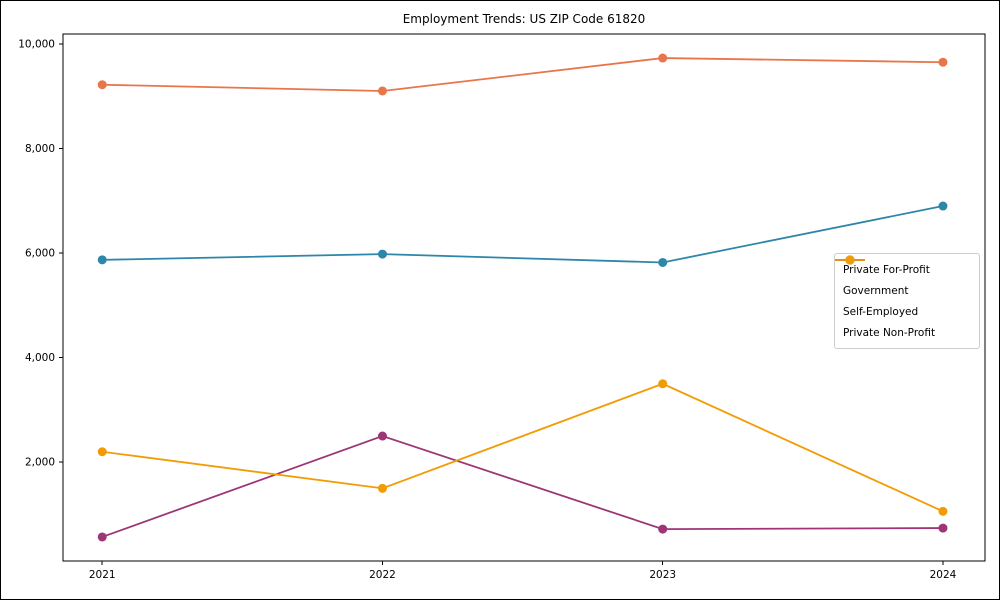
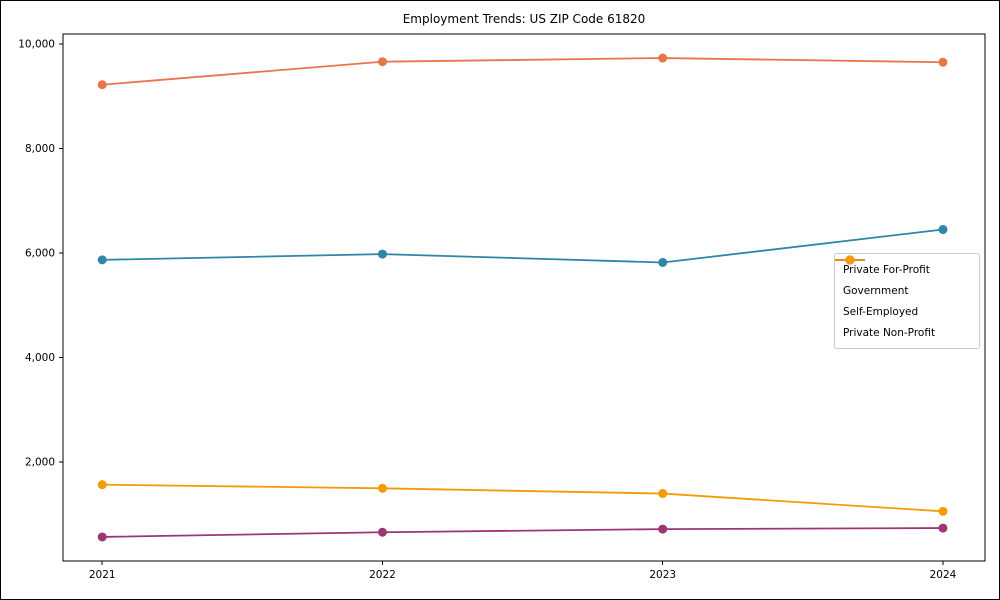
Private Non-Profit/2021: 2200 -> 1600
Private For-Profit/2022: 9100 -> 9700
Self-Employed/2022: 2500 -> 700
Private Non-Profit/2023: 3500 -> 1400
Government/2024: 6900 -> 6400
